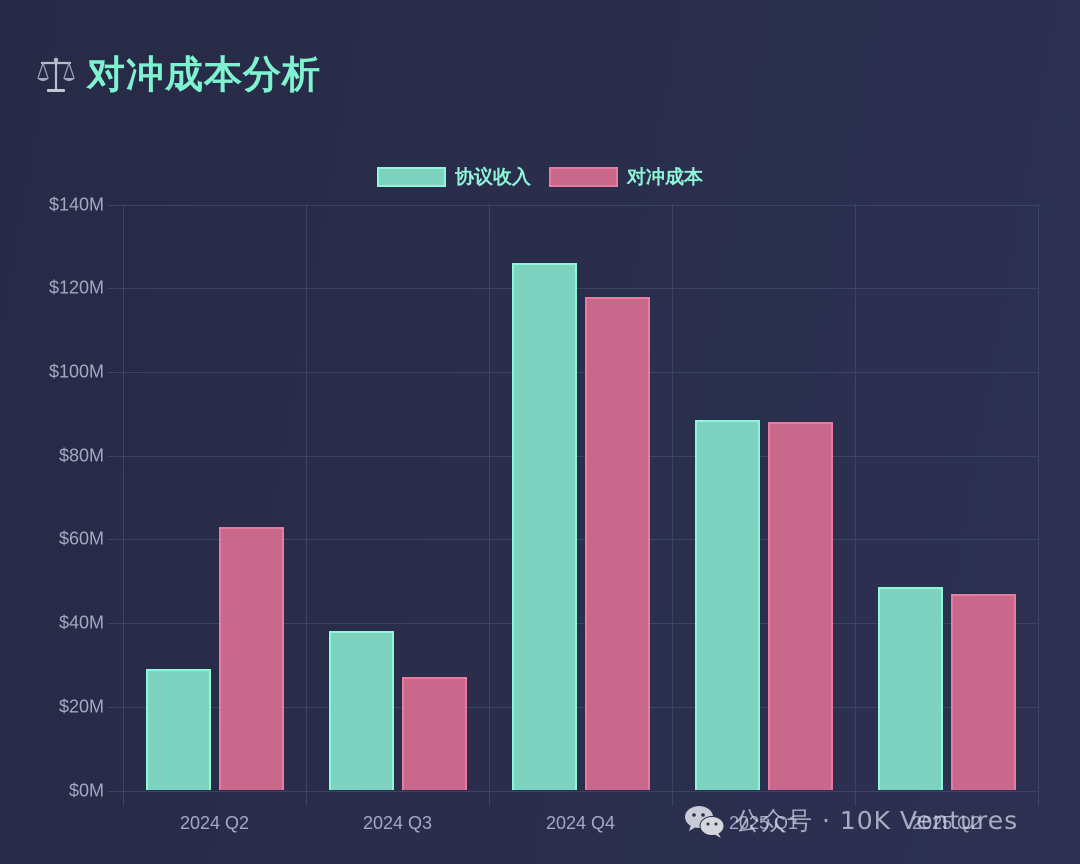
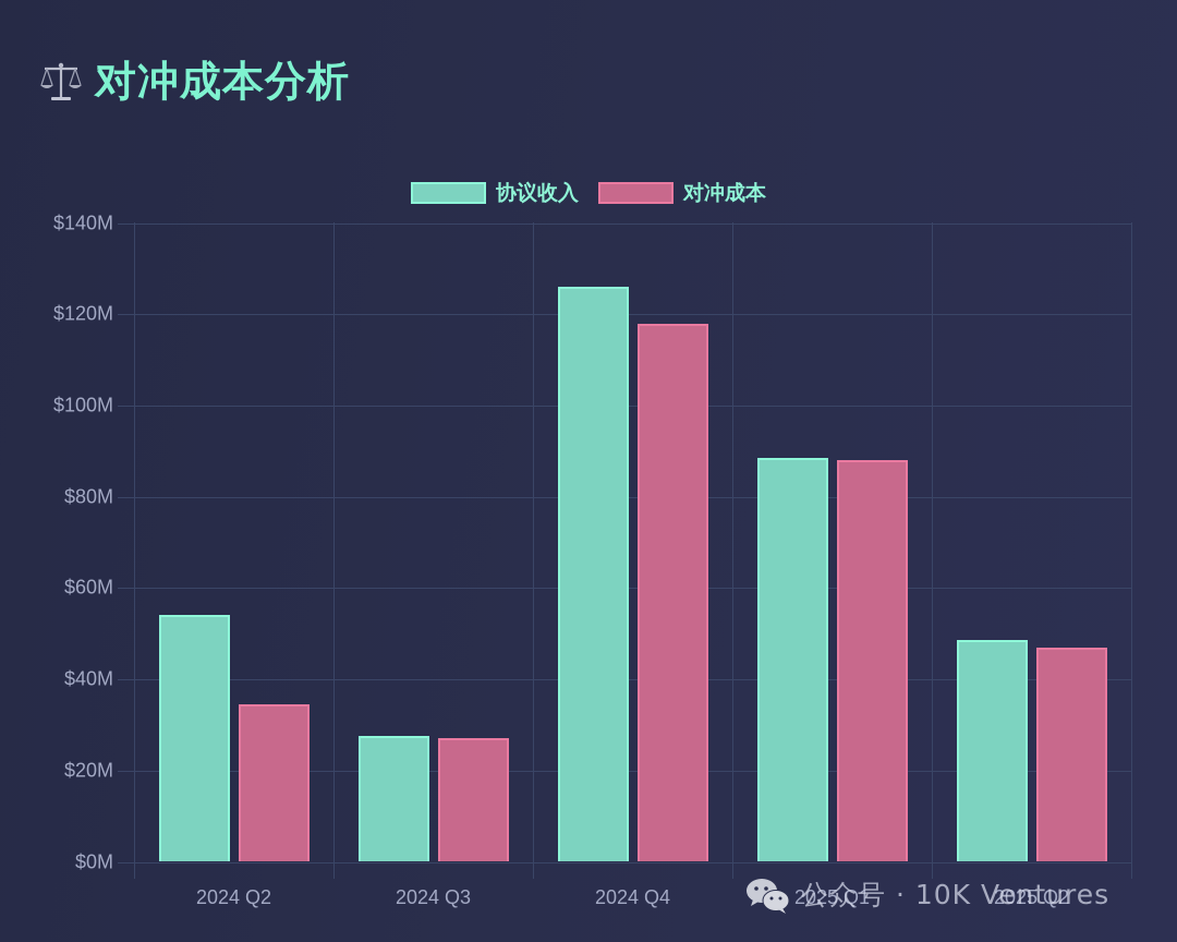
协议收入/2024 Q2: $29M -> $54M
对冲成本/2024 Q2: $63M -> $34M
协议收入/2024 Q3: $38M -> $28M
